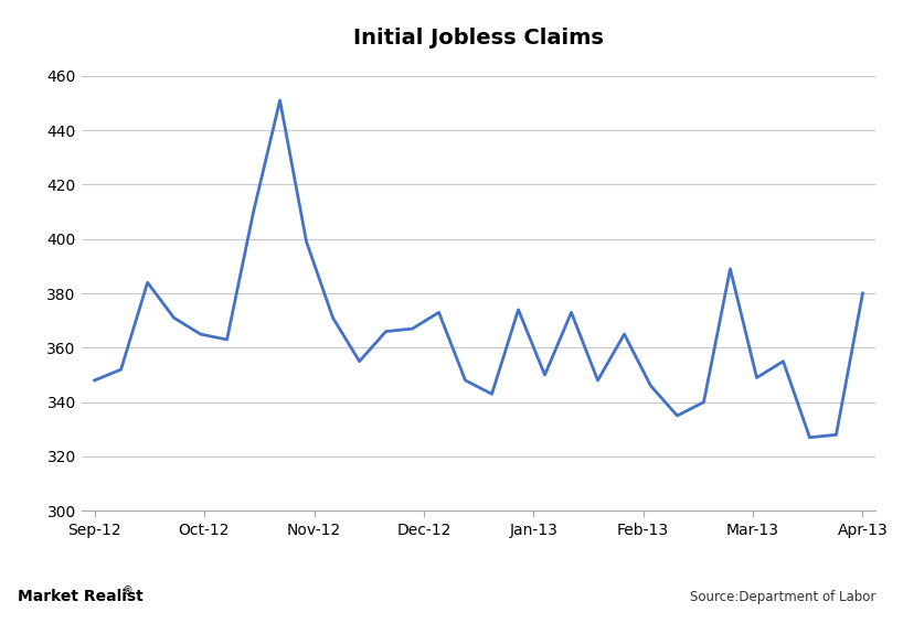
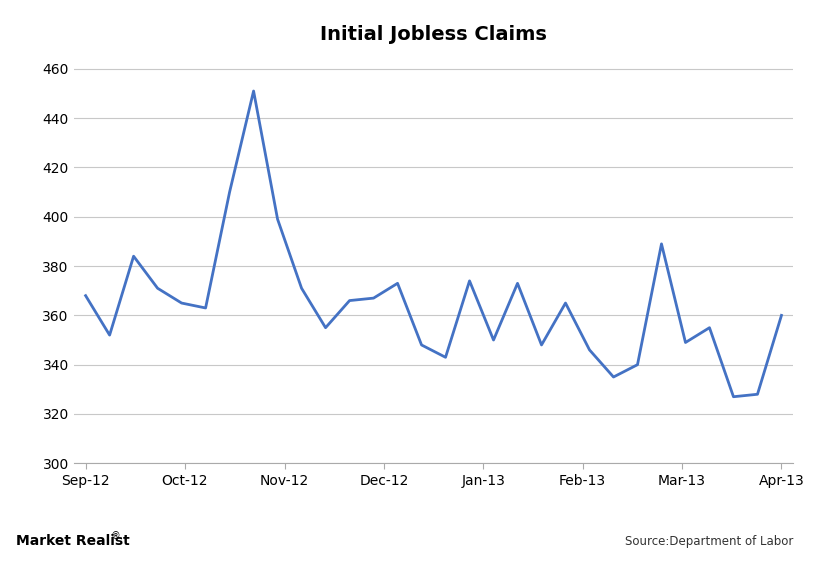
Sep-12: 348 -> 368
Apr-13: 380 -> 360
